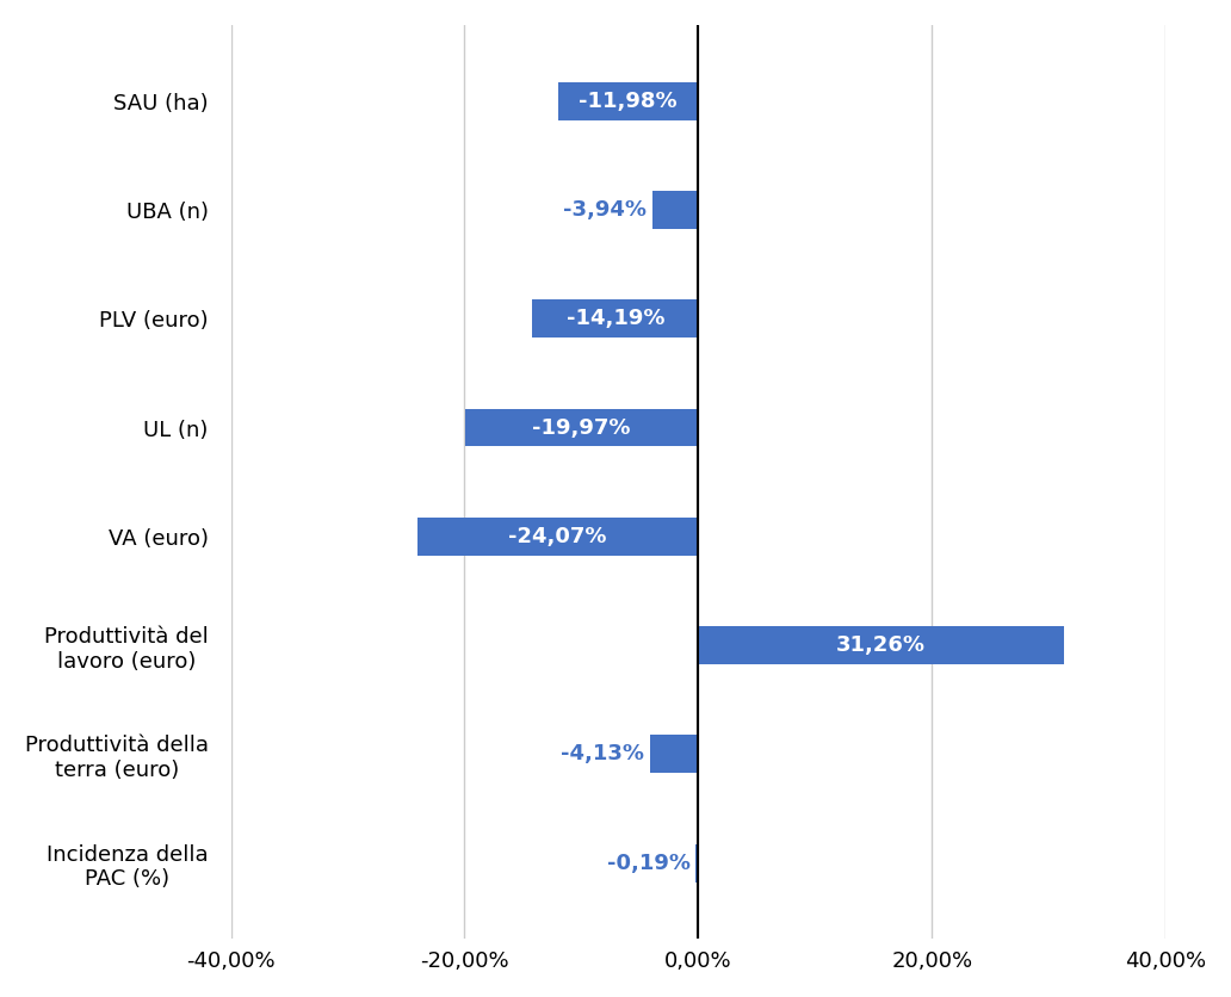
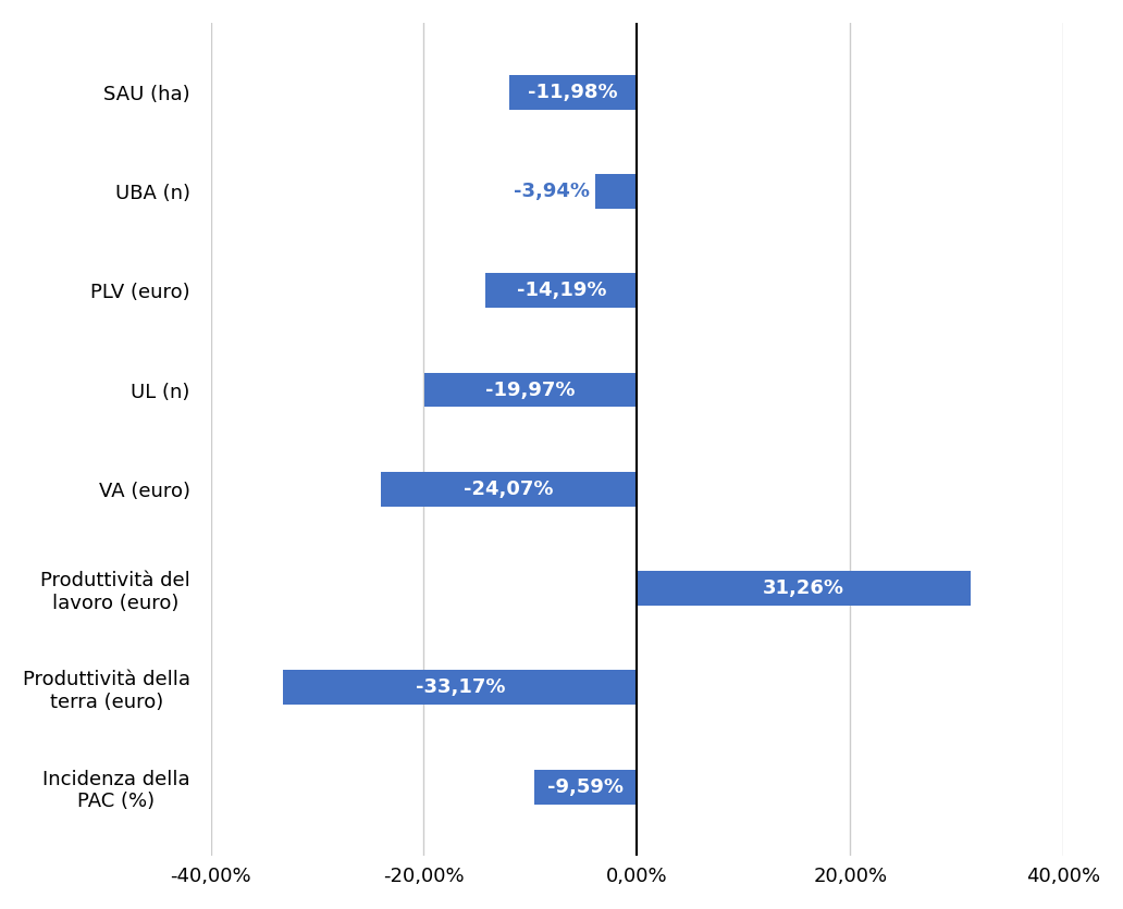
Produttività della terra (euro): -4,13% -> -33,17%
Incidenza della PAC (%): -0,19% -> -9,59%
